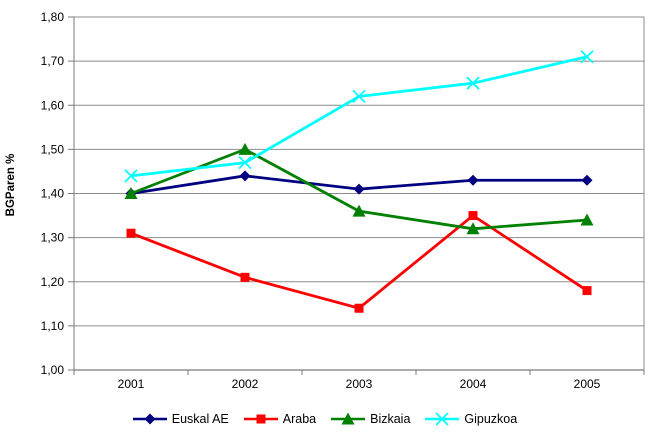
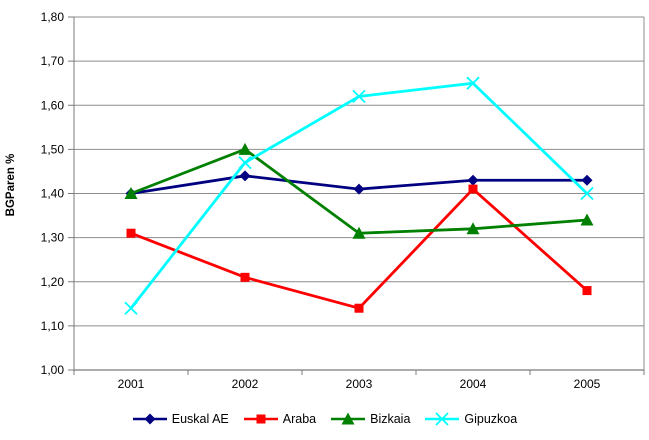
Gipuzkoa/2001: 1,44 -> 1,14
Bizkaia/2003: 1,36 -> 1,31
Araba/2004: 1,35 -> 1,41
Gipuzkoa/2005: 1,71 -> 1,40
